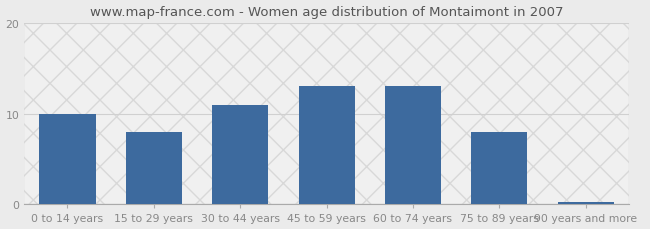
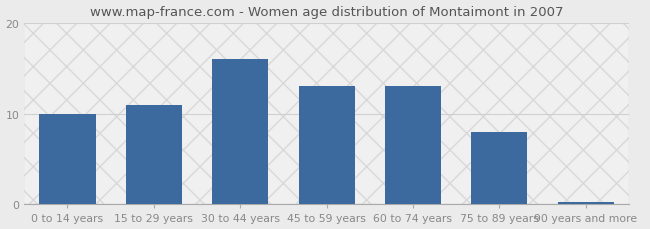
15 to 29 years: 8.0 -> 11.0
30 to 44 years: 11.0 -> 16.0
